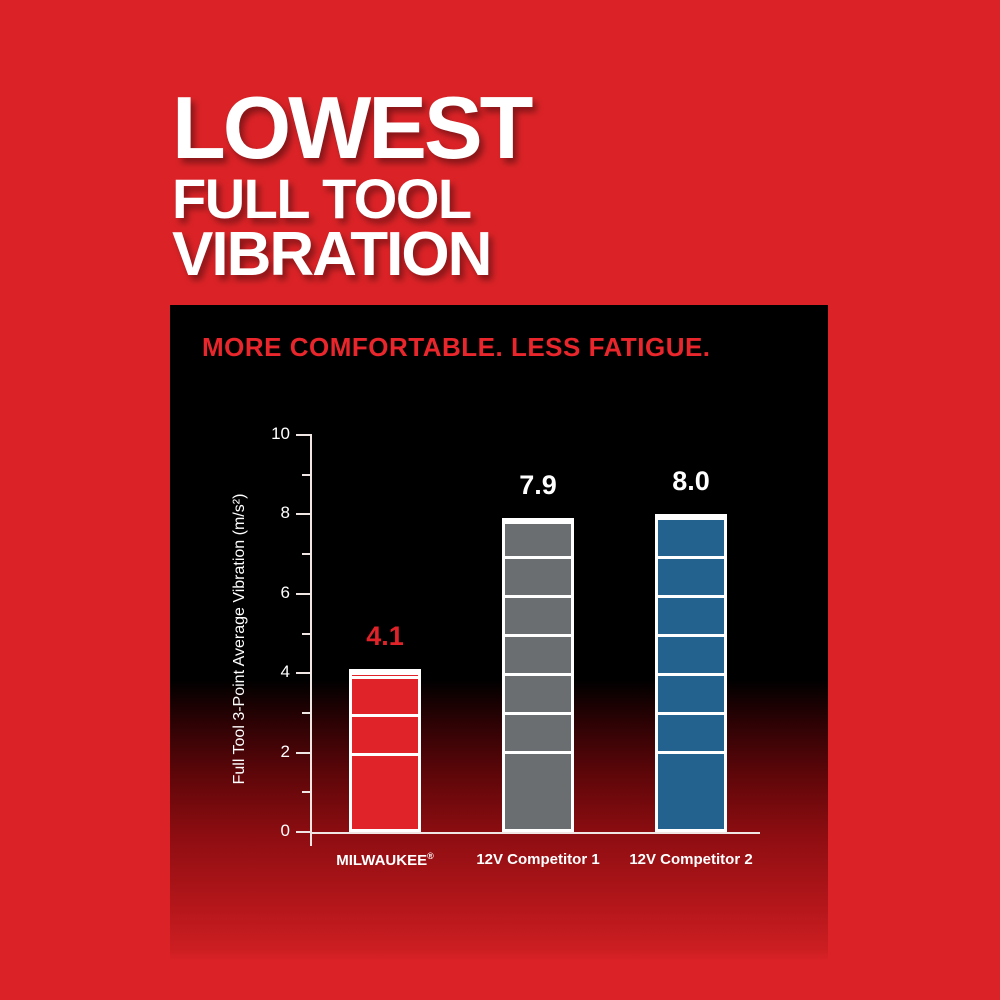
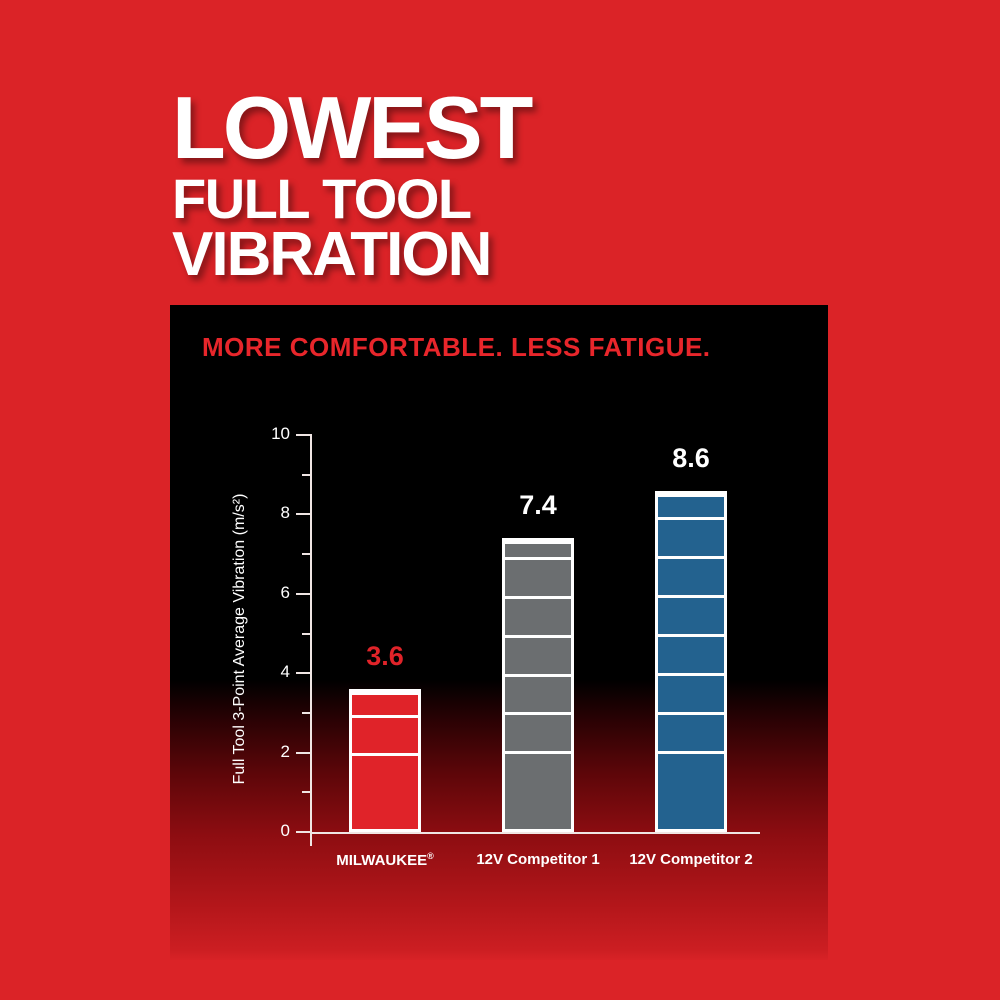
MILWAUKEE®: 4.1 -> 3.6
12V Competitor 1: 7.9 -> 7.4
12V Competitor 2: 8.0 -> 8.6
